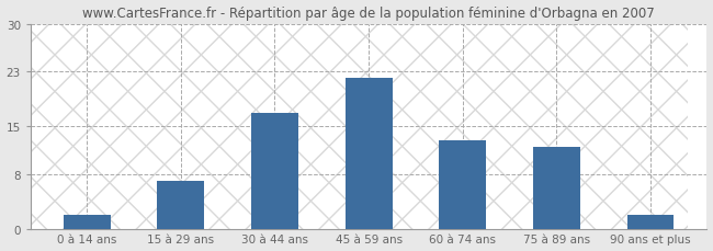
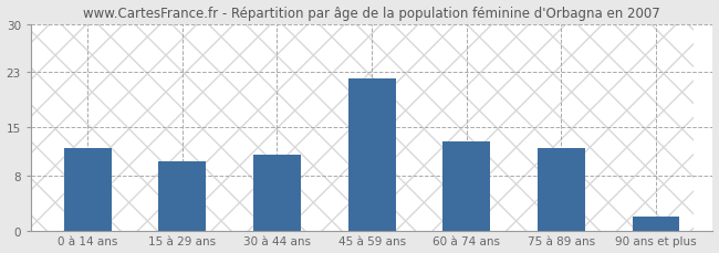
0 à 14 ans: 2 -> 12
15 à 29 ans: 7 -> 10
30 à 44 ans: 17 -> 11
